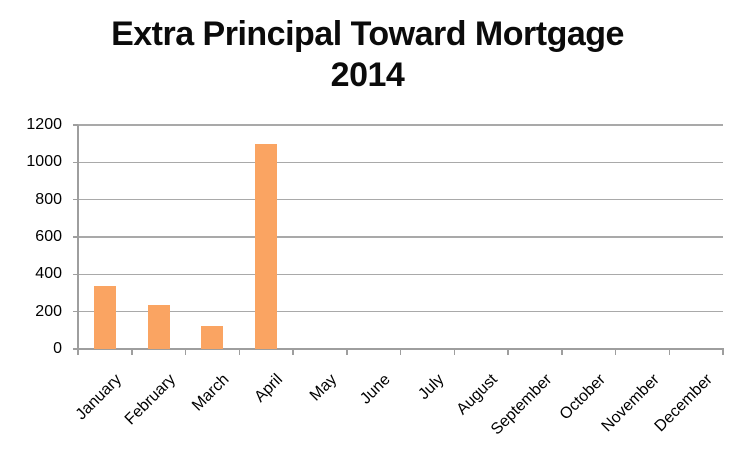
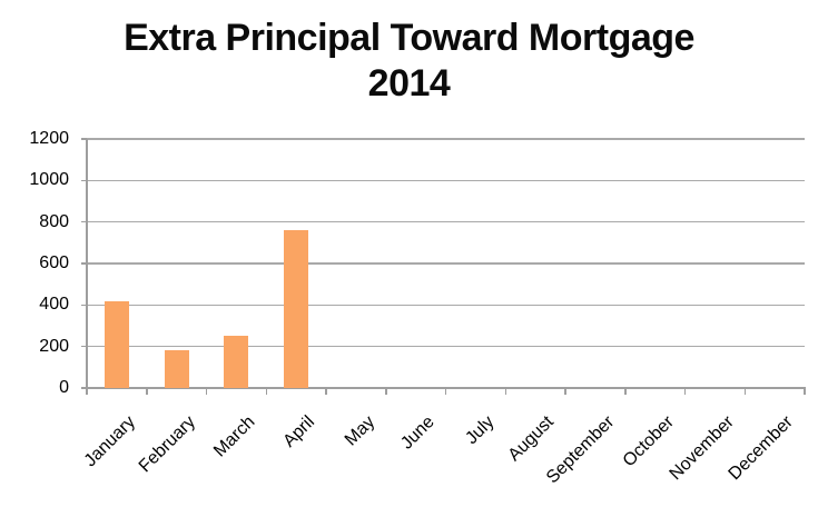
January: 340 -> 420
February: 240 -> 180
March: 120 -> 250
April: 1100 -> 760
